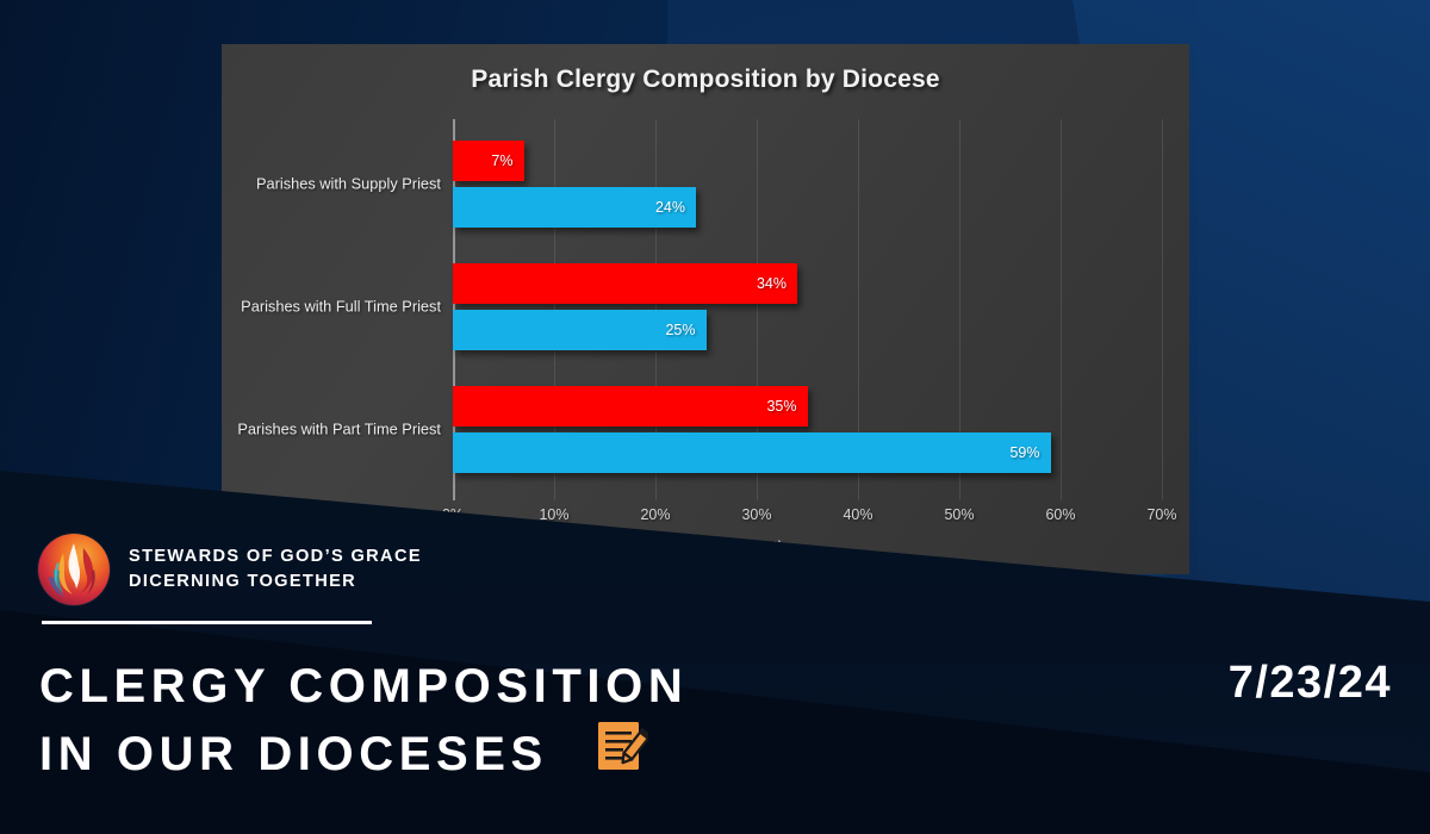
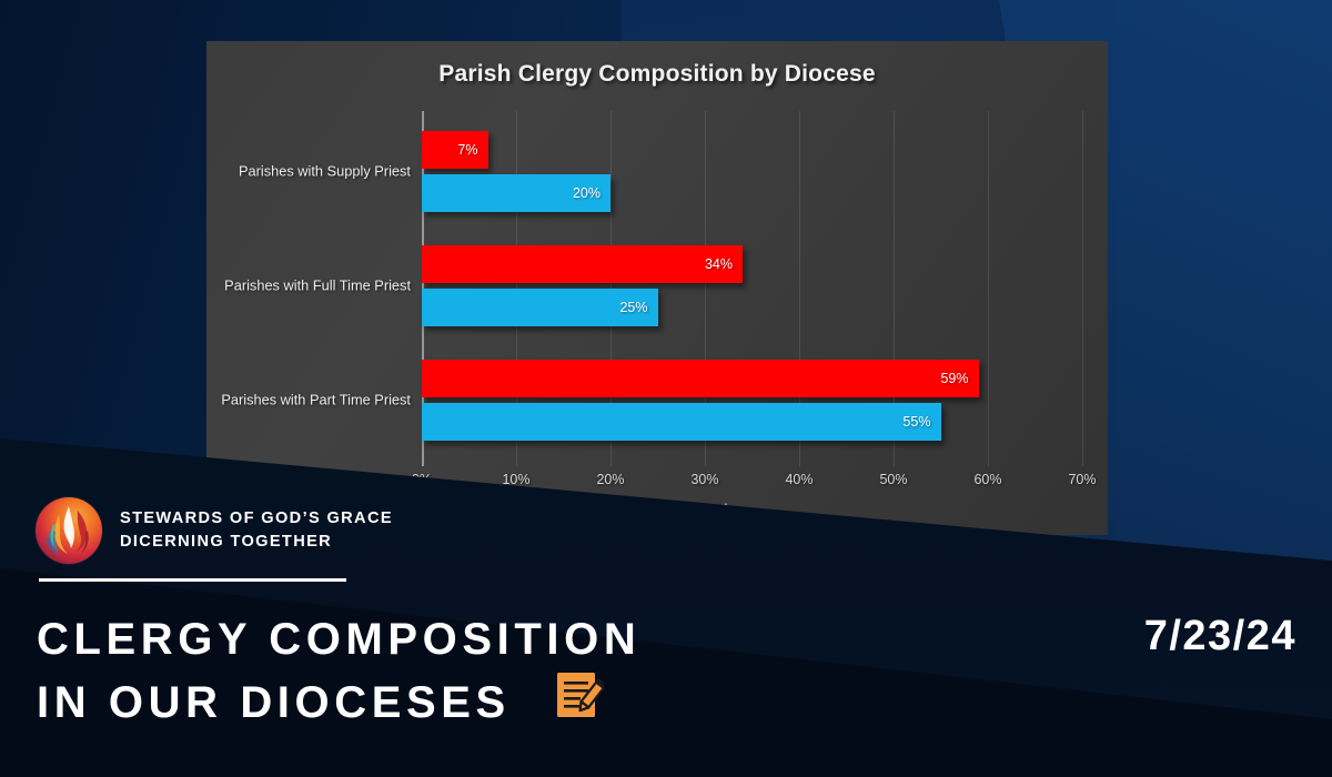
DioBeth/Parishes with Supply Priest: 24% -> 20%
DioCPA/Parishes with Part Time Priest: 35% -> 59%
DioBeth/Parishes with Part Time Priest: 59% -> 55%
